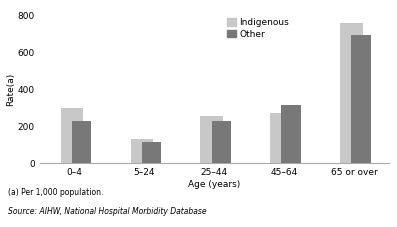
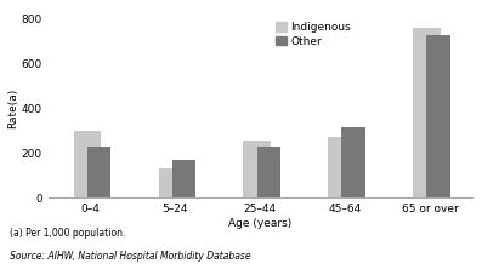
Other/5–24: 120 -> 170
Other/65 or over: 700 -> 730
